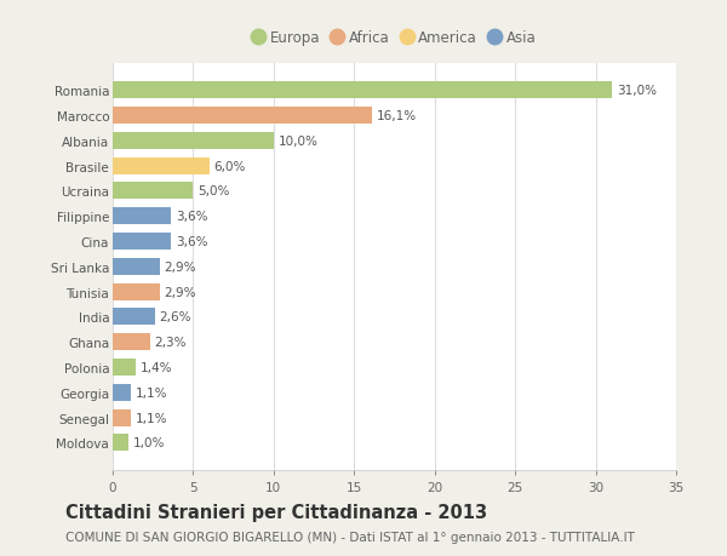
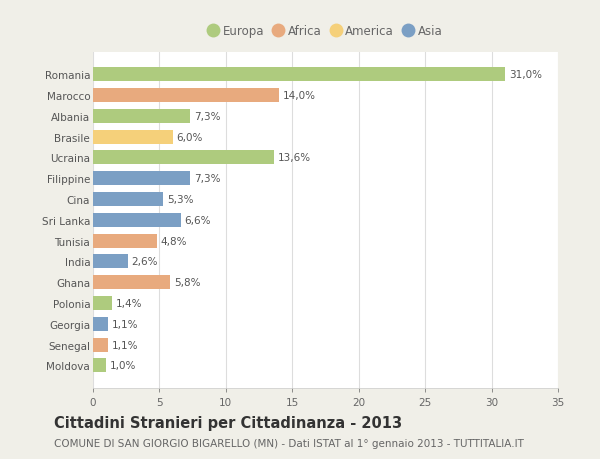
Marocco: 16,1% -> 14,0%
Albania: 10,0% -> 7,3%
Ucraina: 5,0% -> 13,6%
Filippine: 3,6% -> 7,3%
Cina: 3,6% -> 5,3%
Sri Lanka: 2,9% -> 6,6%
Tunisia: 2,9% -> 4,8%
Ghana: 2,3% -> 5,8%
